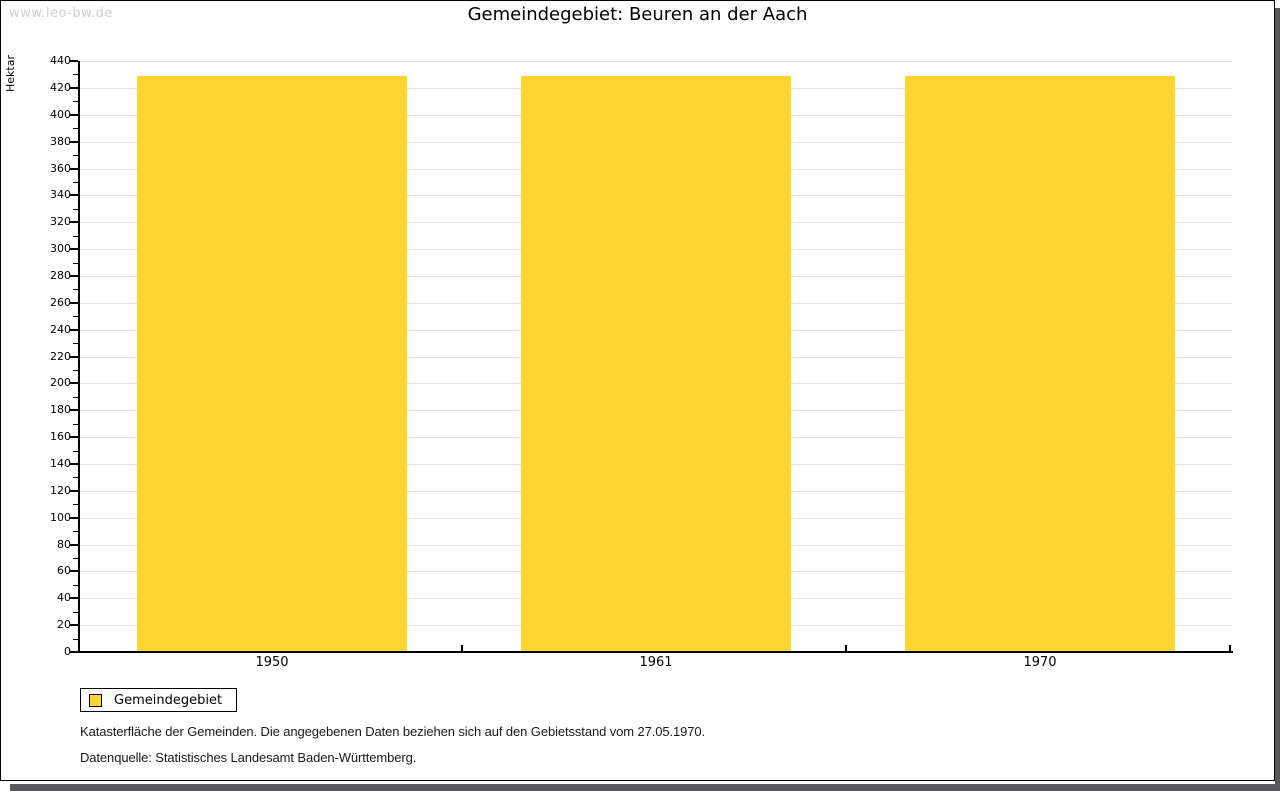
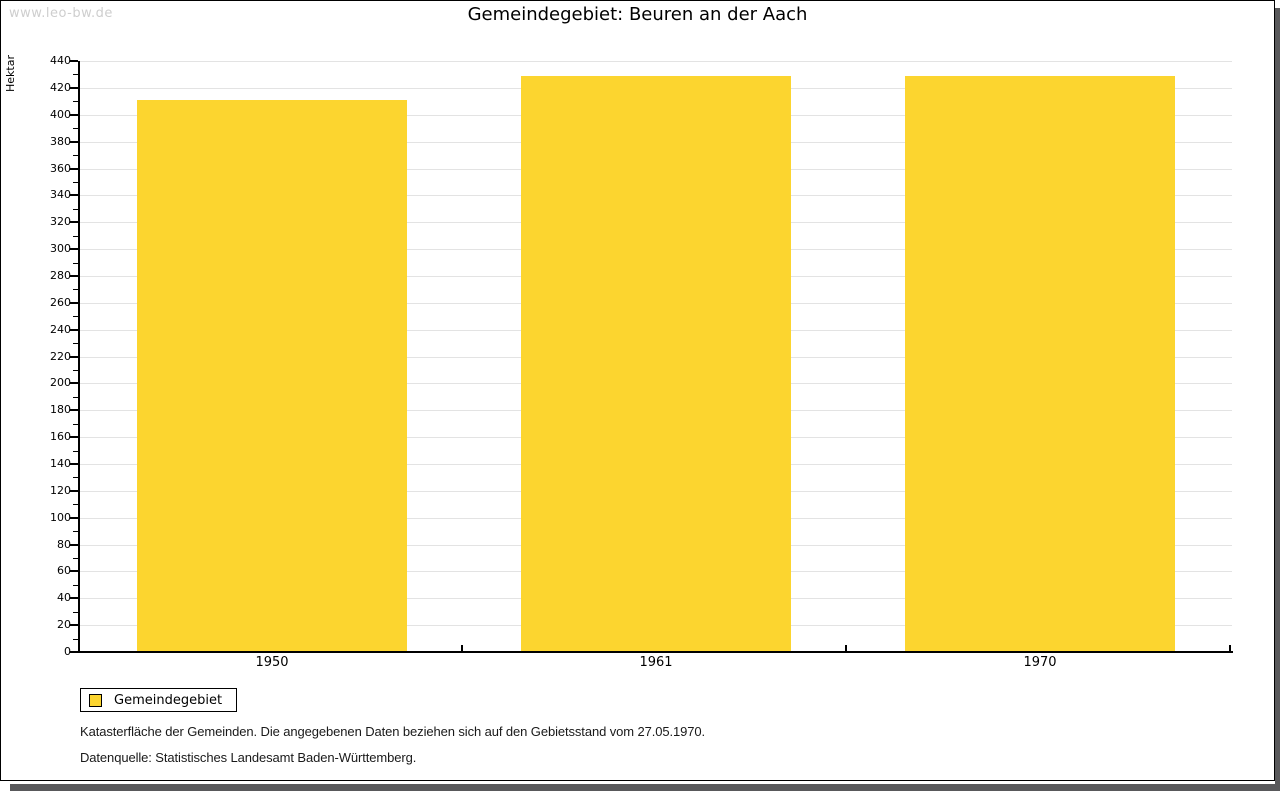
1950: 429 -> 411
